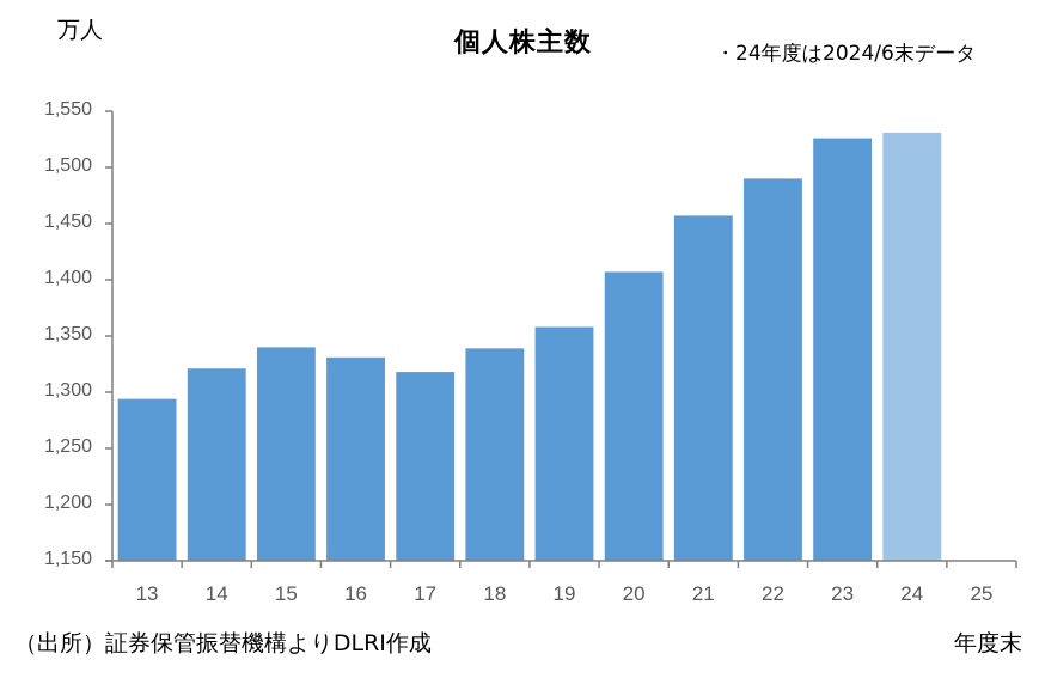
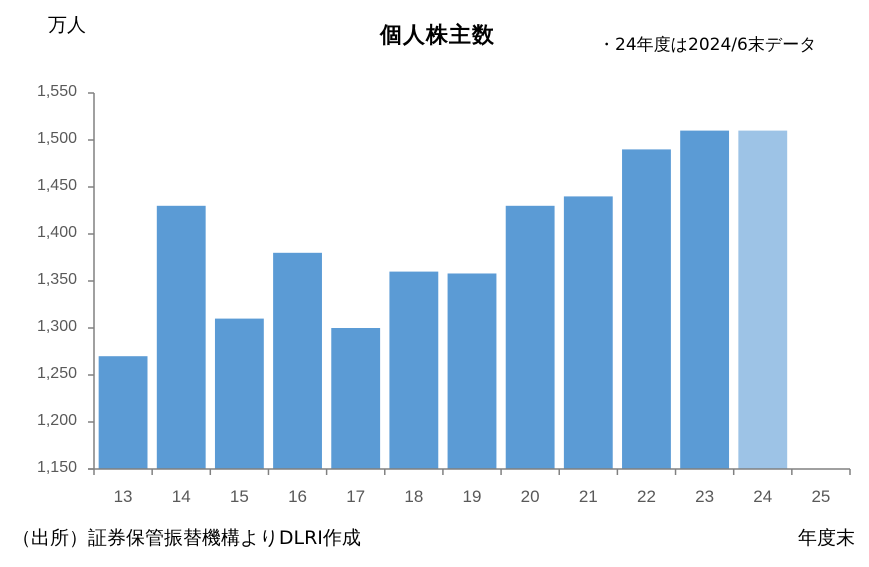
13: 1290 -> 1270
14: 1320 -> 1430
15: 1340 -> 1310
16: 1330 -> 1380
17: 1320 -> 1300
18: 1340 -> 1360
20: 1410 -> 1430
21: 1460 -> 1440
23: 1530 -> 1510
24: 1530 -> 1510
